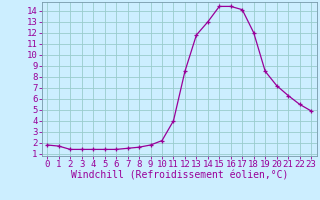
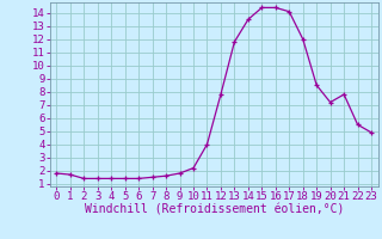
12: 8.5 -> 7.8
14: 13.0 -> 13.5
21: 6.3 -> 7.8
